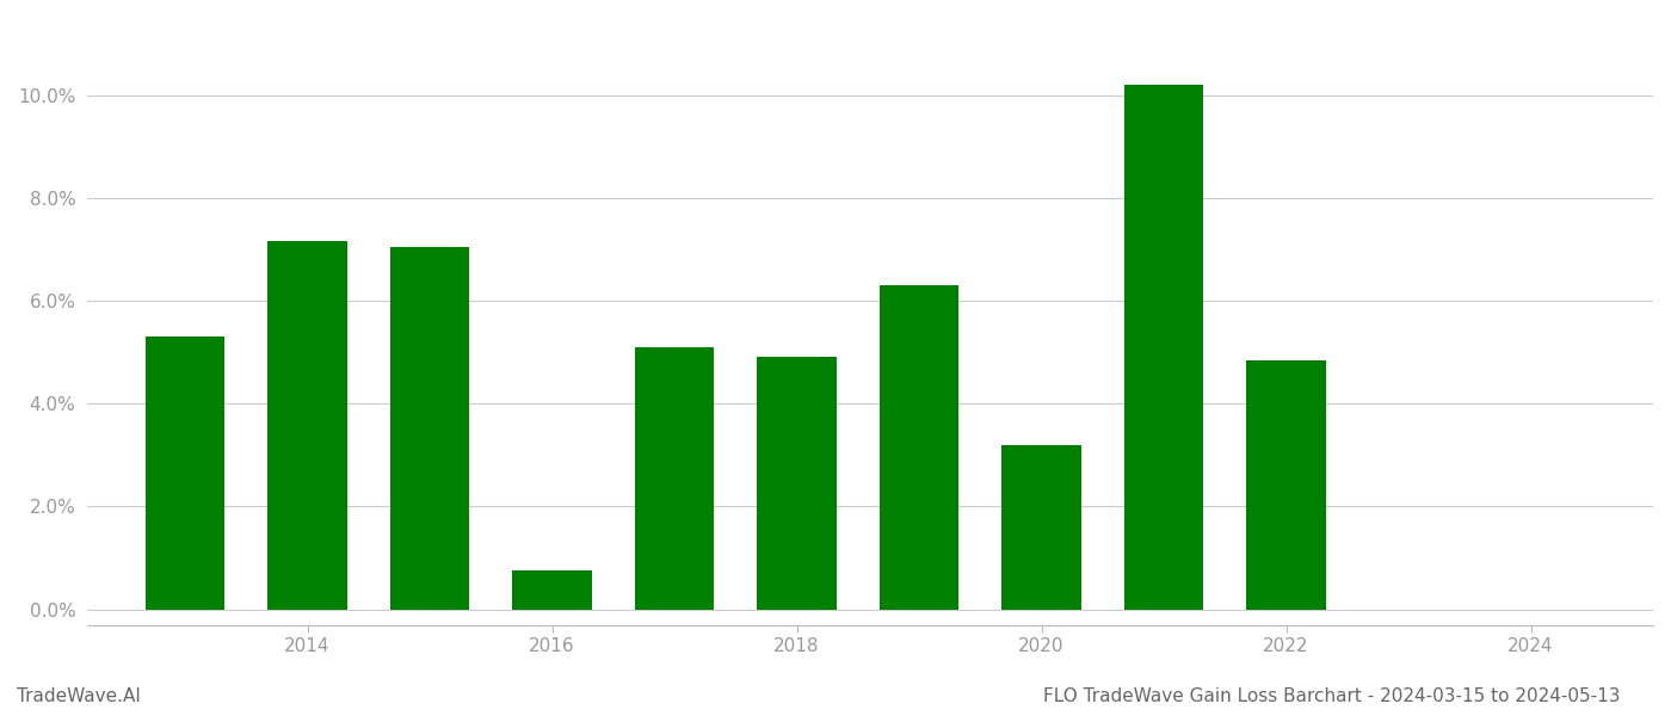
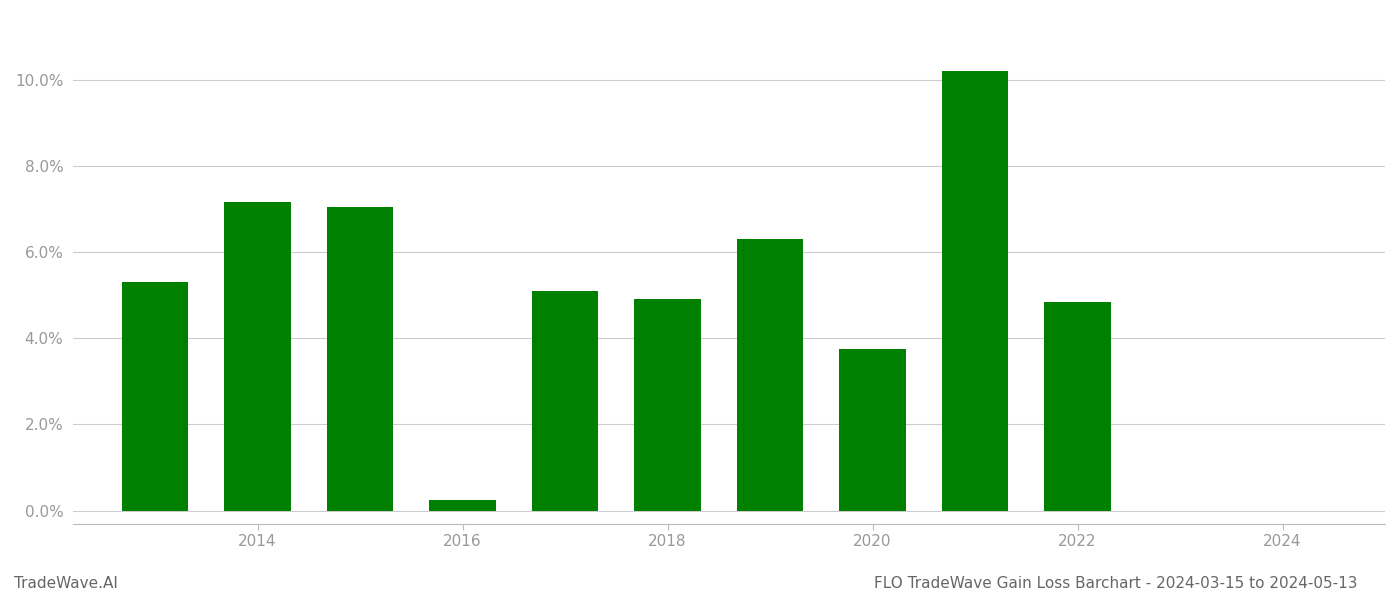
2016: 0.75% -> 0.25%
2020: 3.20% -> 3.75%
